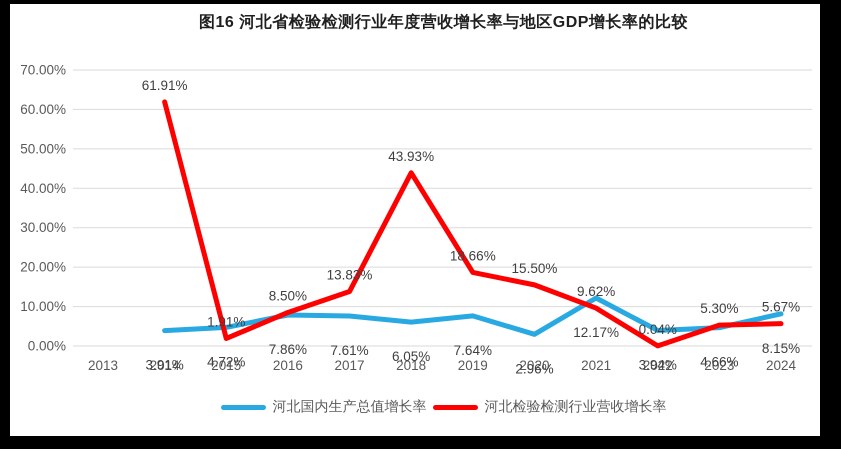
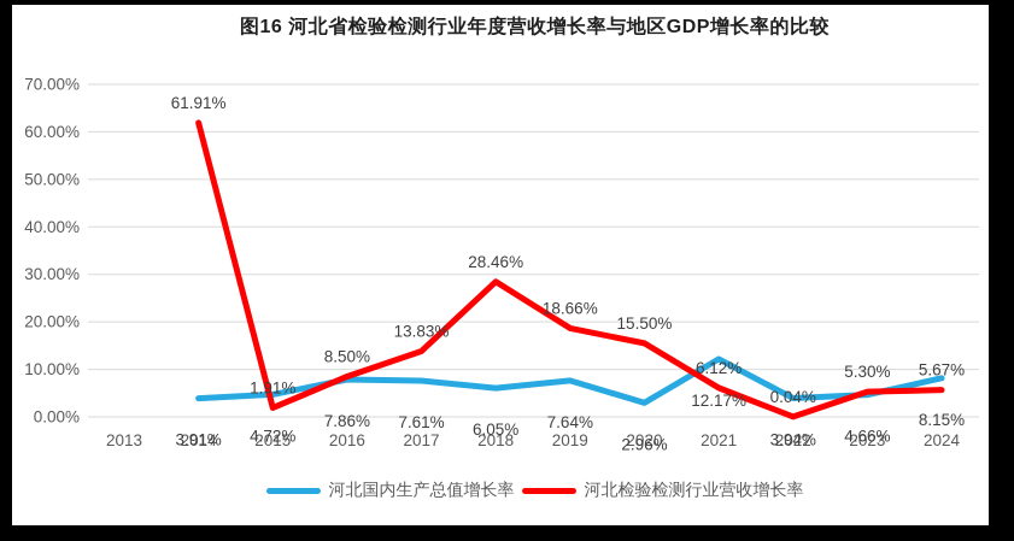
河北检验检测行业营收增长率/2018: 43.93% -> 28.46%
河北检验检测行业营收增长率/2021: 9.62% -> 6.12%
